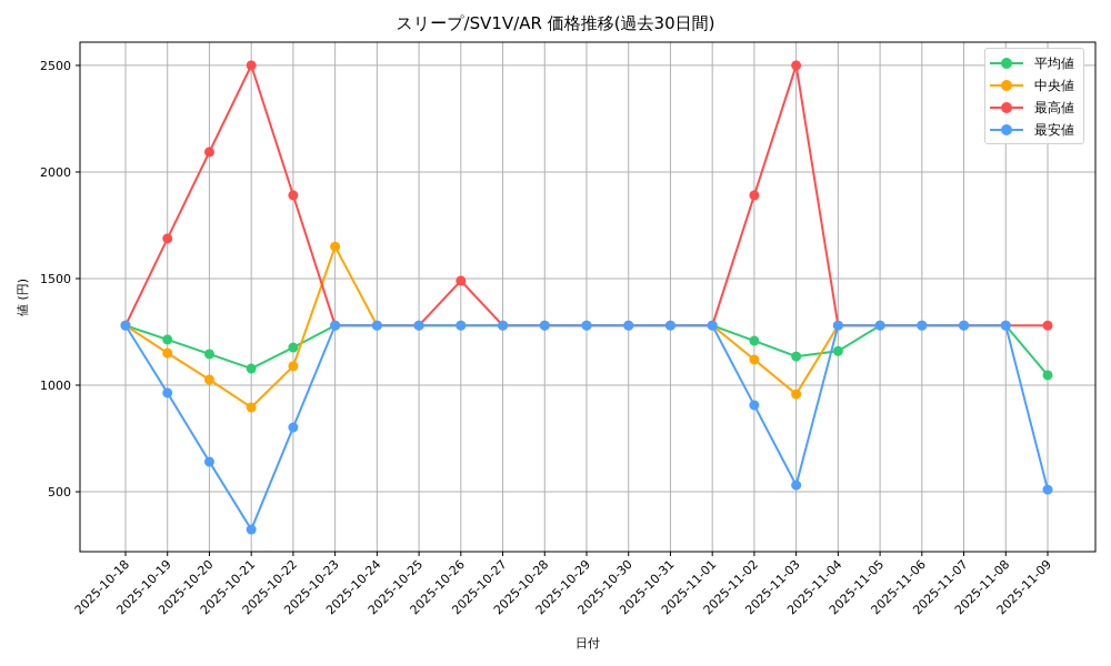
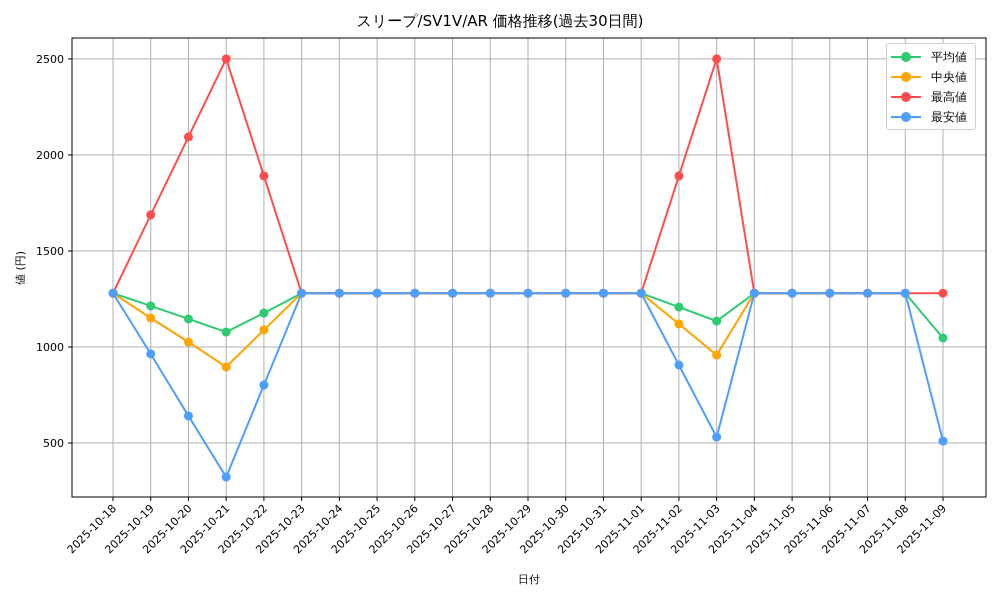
中央値/2025-10-23: 1650 -> 1280
最高値/2025-10-26: 1490 -> 1280
平均値/2025-11-04: 1160 -> 1280
